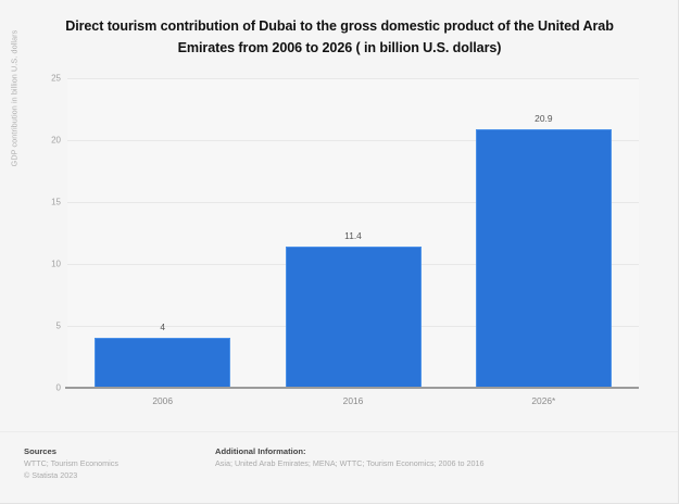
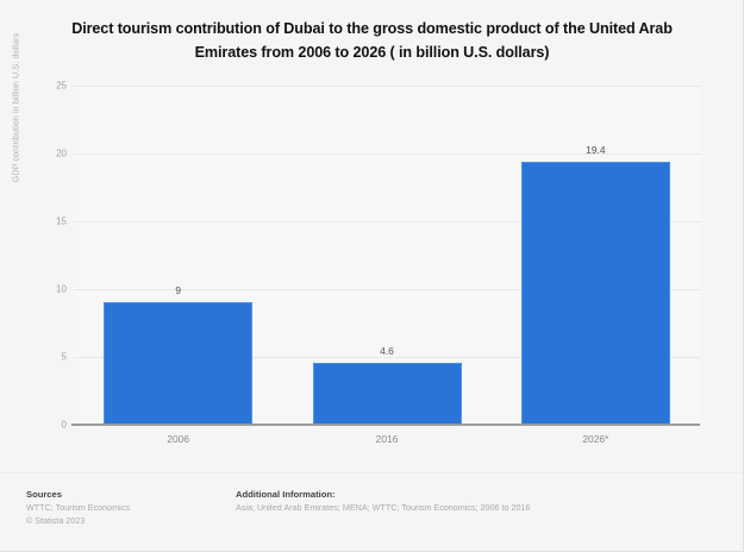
2006: 4 -> 9
2016: 11.4 -> 4.6
2026*: 20.9 -> 19.4
